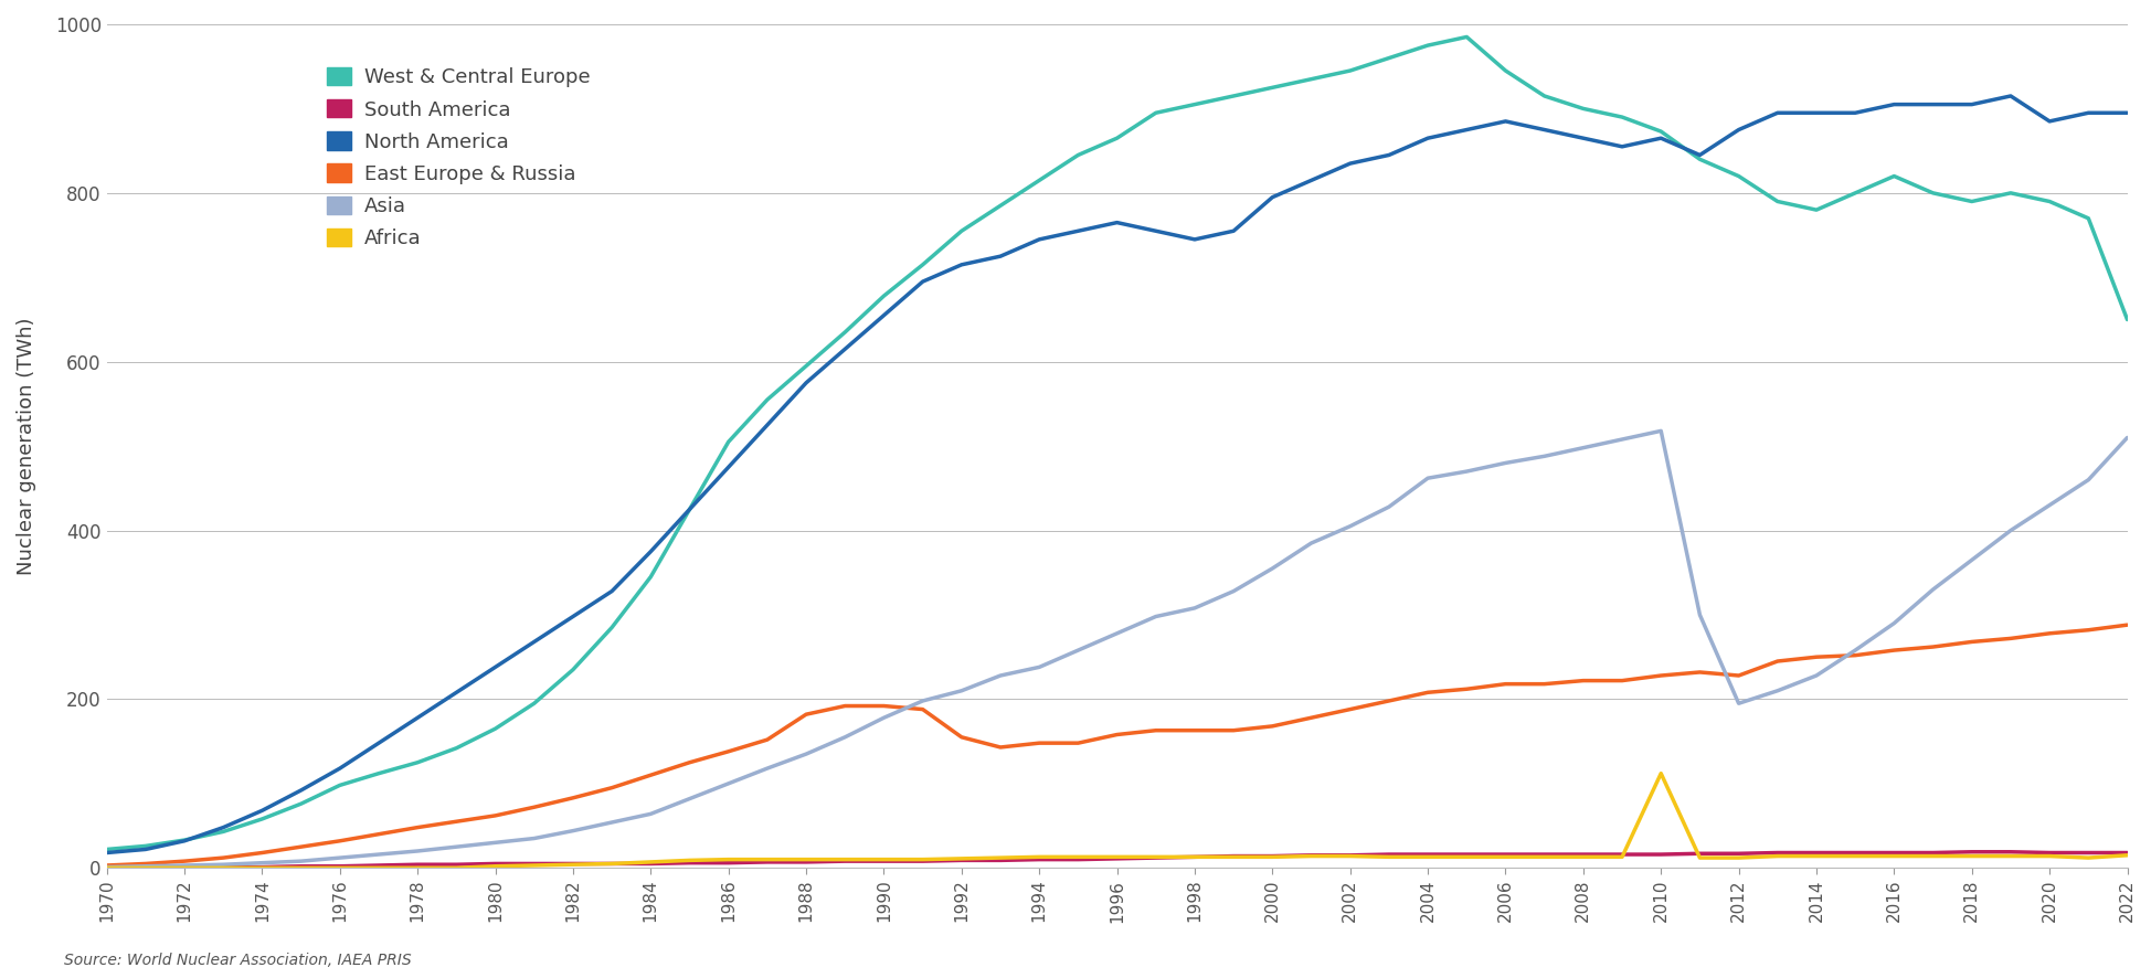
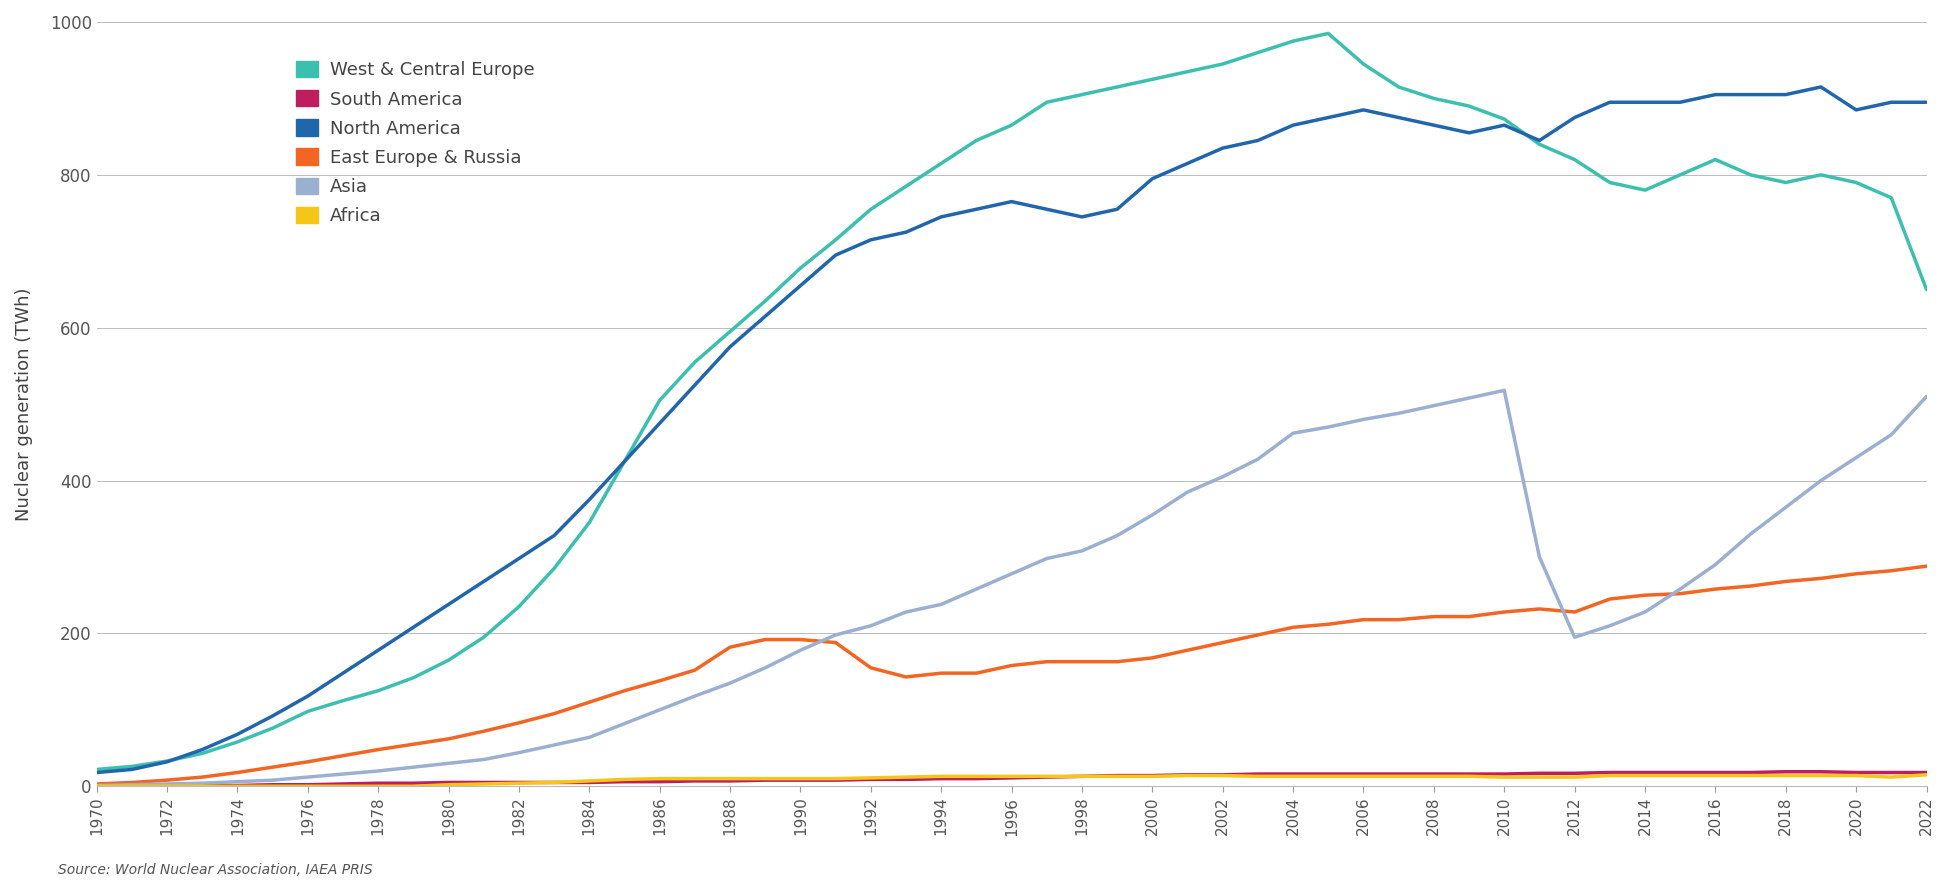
Africa/2010: 112 -> 12
